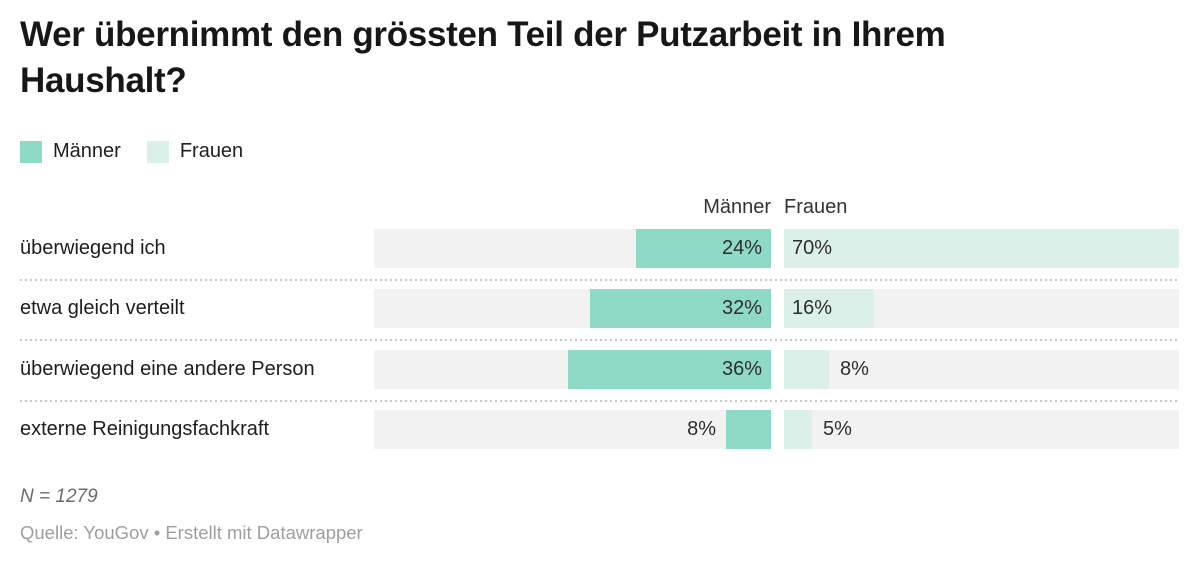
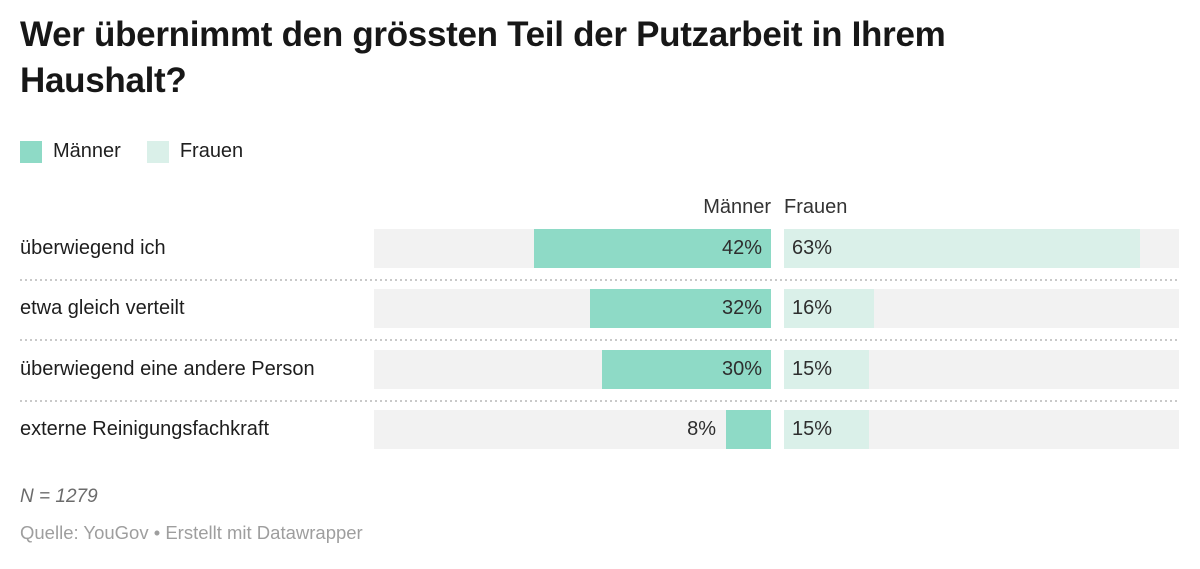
Männer/überwiegend ich: 24% -> 42%
Frauen/überwiegend ich: 70% -> 63%
Männer/überwiegend eine andere Person: 36% -> 30%
Frauen/überwiegend eine andere Person: 8% -> 15%
Frauen/externe Reinigungsfachkraft: 5% -> 15%
